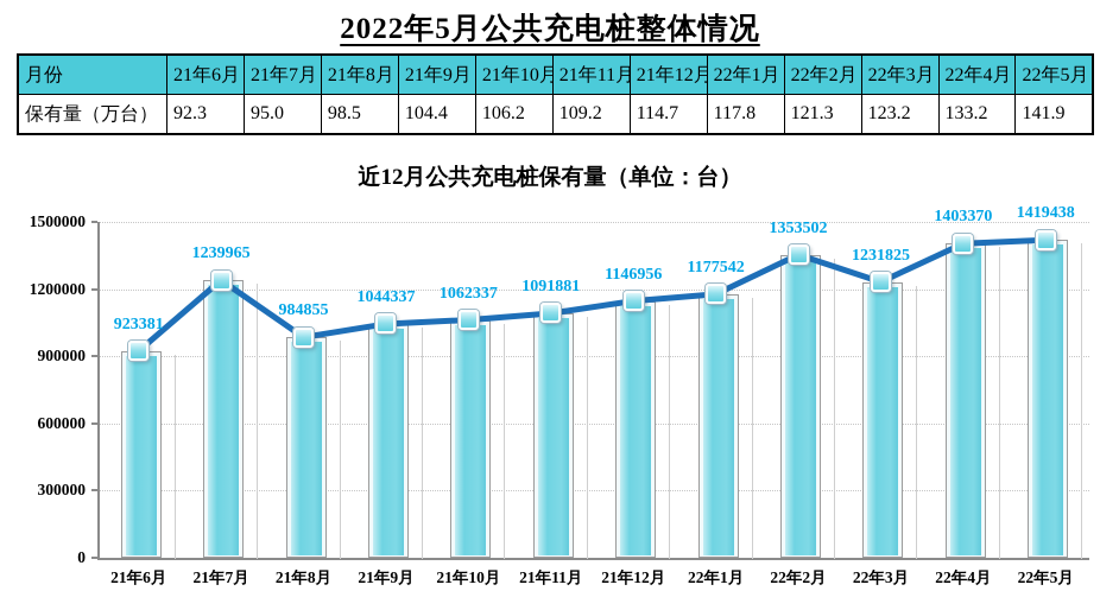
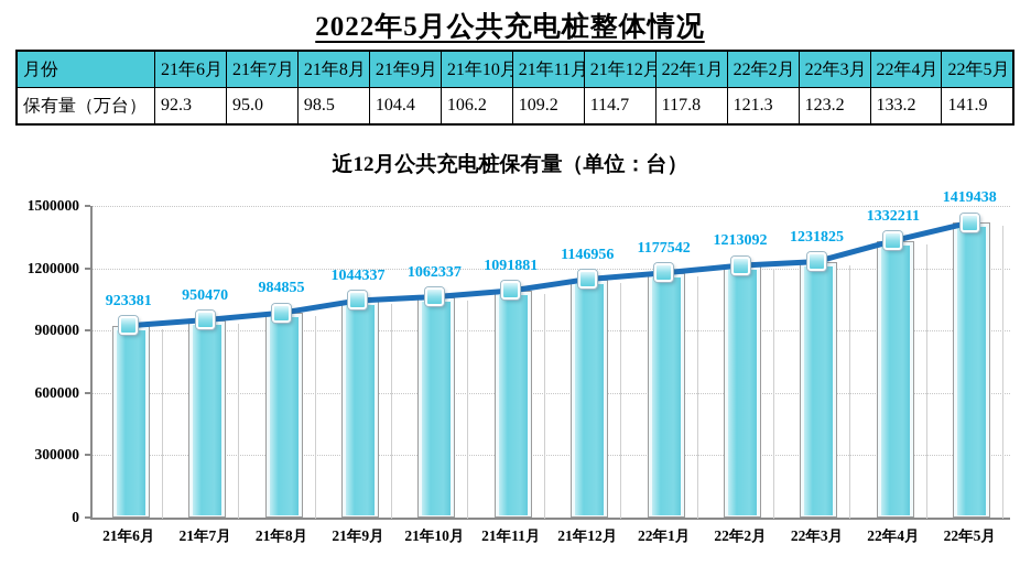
21年7月: 1239965 -> 950470
22年2月: 1353502 -> 1213092
22年4月: 1403370 -> 1332211
